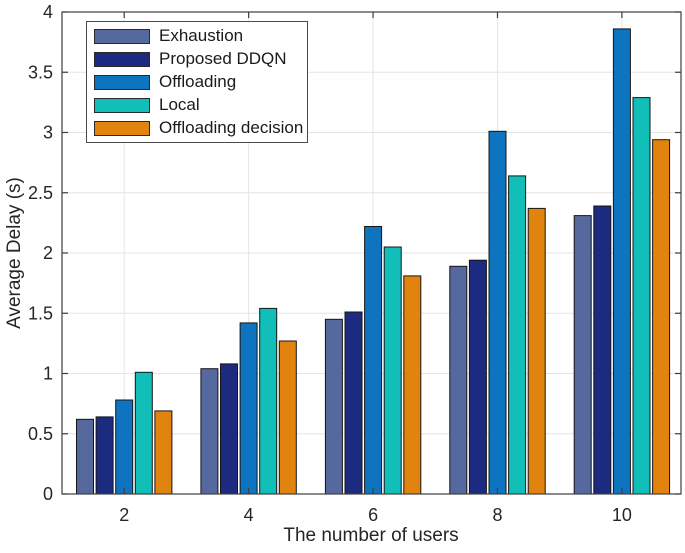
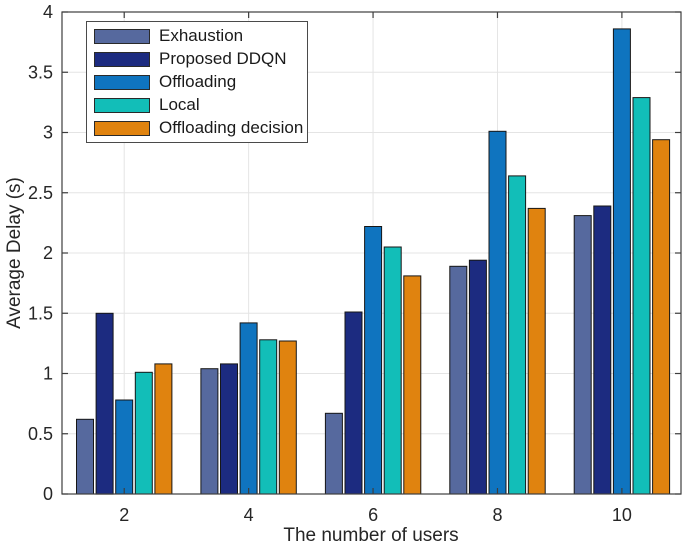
Proposed DDQN/2: 0.64 -> 1.50
Offloading decision/2: 0.69 -> 1.08
Local/4: 1.54 -> 1.28
Exhaustion/6: 1.45 -> 0.67
